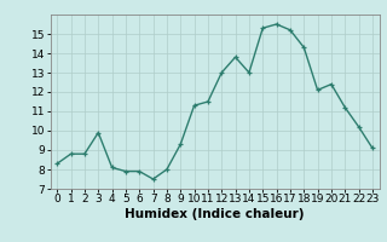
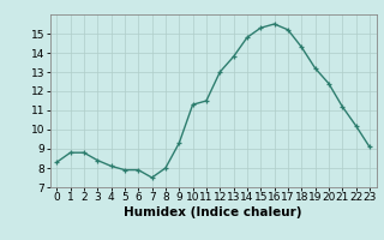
3: 9.9 -> 8.4
14: 13.0 -> 14.8
19: 12.1 -> 13.2
